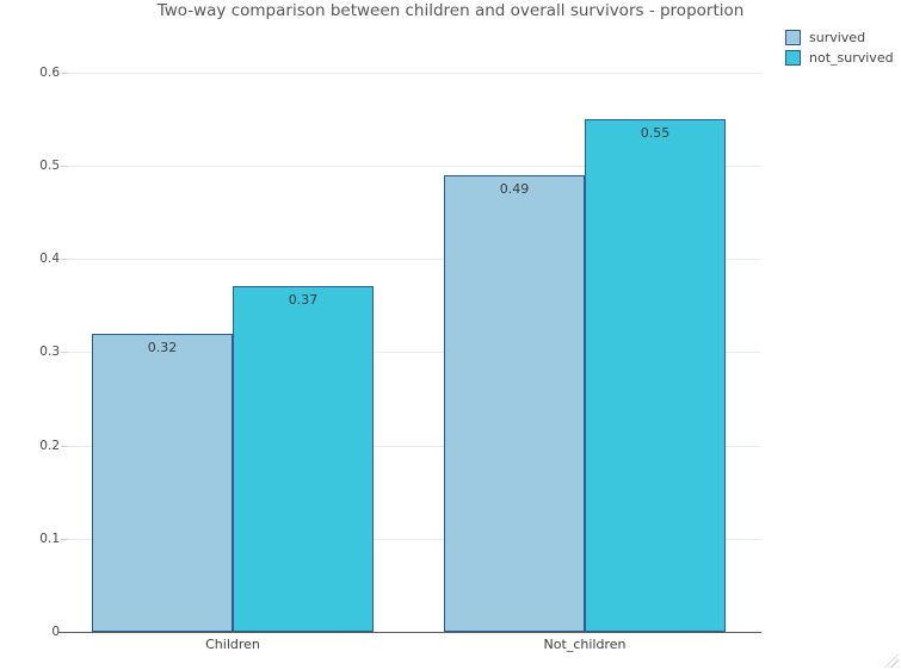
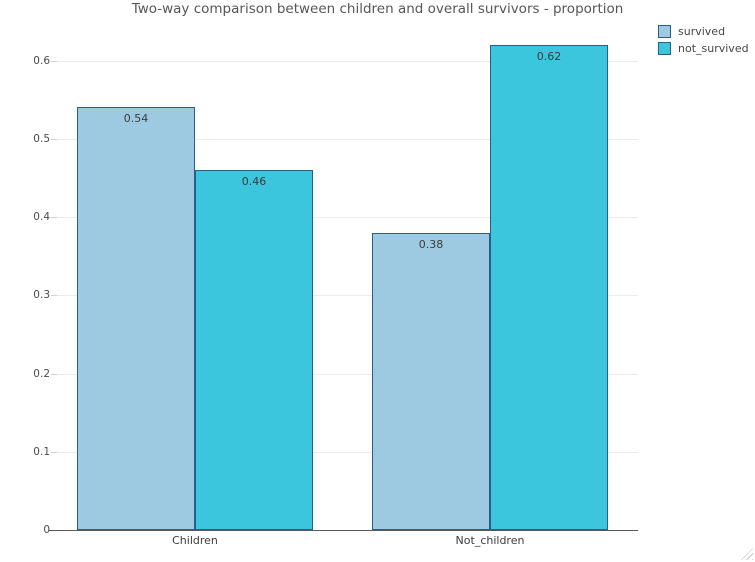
survived/Children: 0.32 -> 0.54
not_survived/Children: 0.37 -> 0.46
survived/Not_children: 0.49 -> 0.38
not_survived/Not_children: 0.55 -> 0.62
